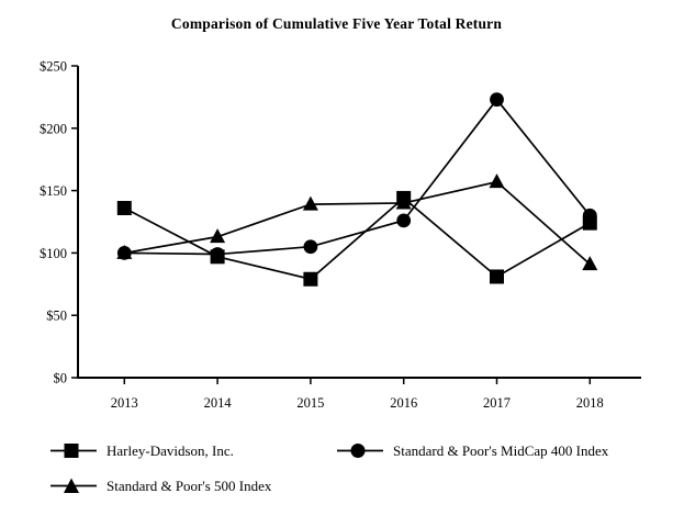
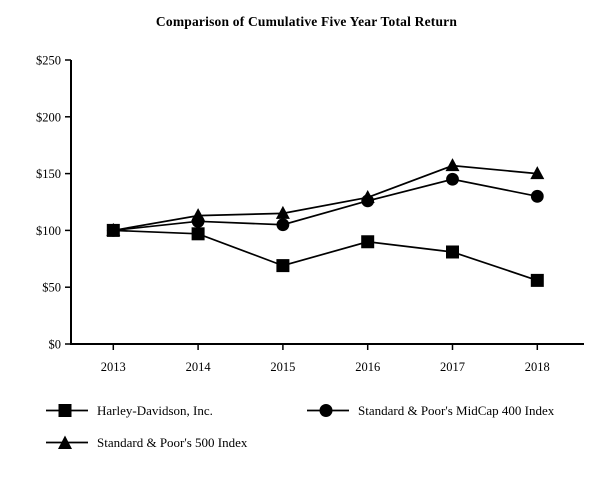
Harley-Davidson, Inc./2013: $136 -> $100
Standard & Poor's MidCap 400 Index/2014: $99 -> $108
Harley-Davidson, Inc./2015: $79 -> $69
Standard & Poor's 500 Index/2015: $139 -> $115
Harley-Davidson, Inc./2016: $144 -> $90
Standard & Poor's 500 Index/2016: $140 -> $129
Standard & Poor's MidCap 400 Index/2017: $223 -> $145
Harley-Davidson, Inc./2018: $124 -> $56
Standard & Poor's 500 Index/2018: $91 -> $150
